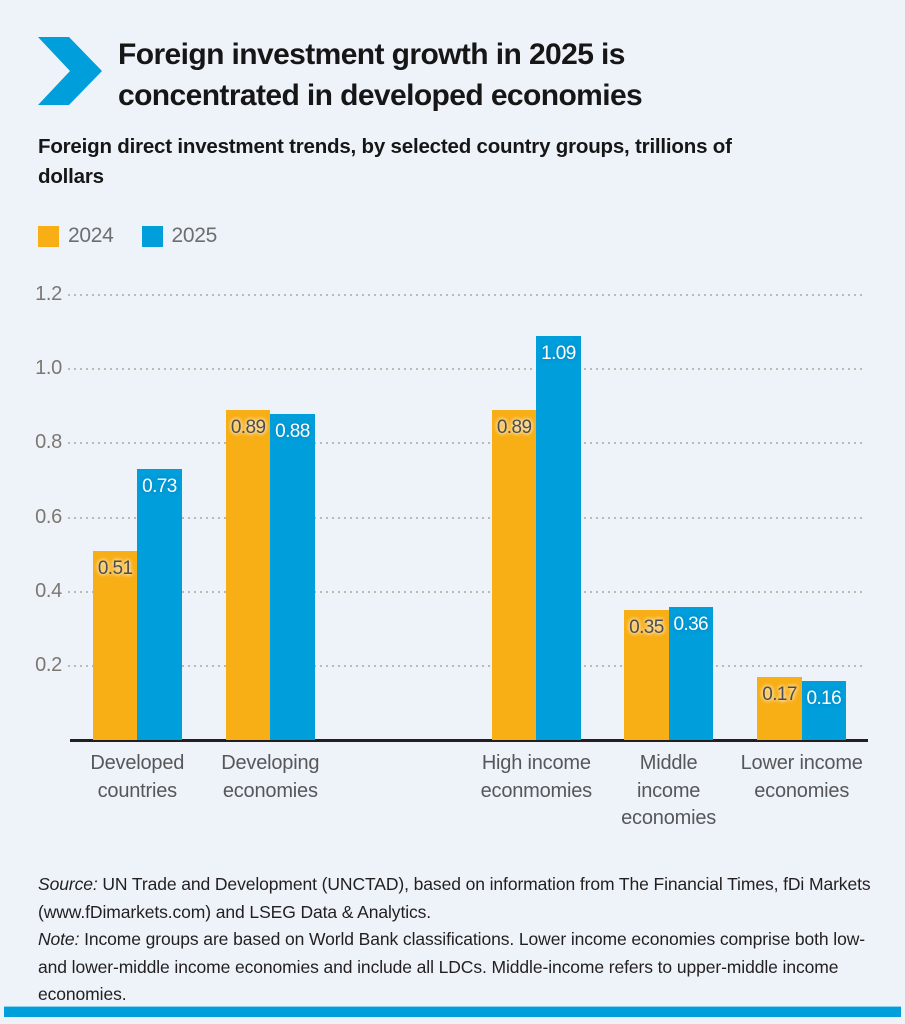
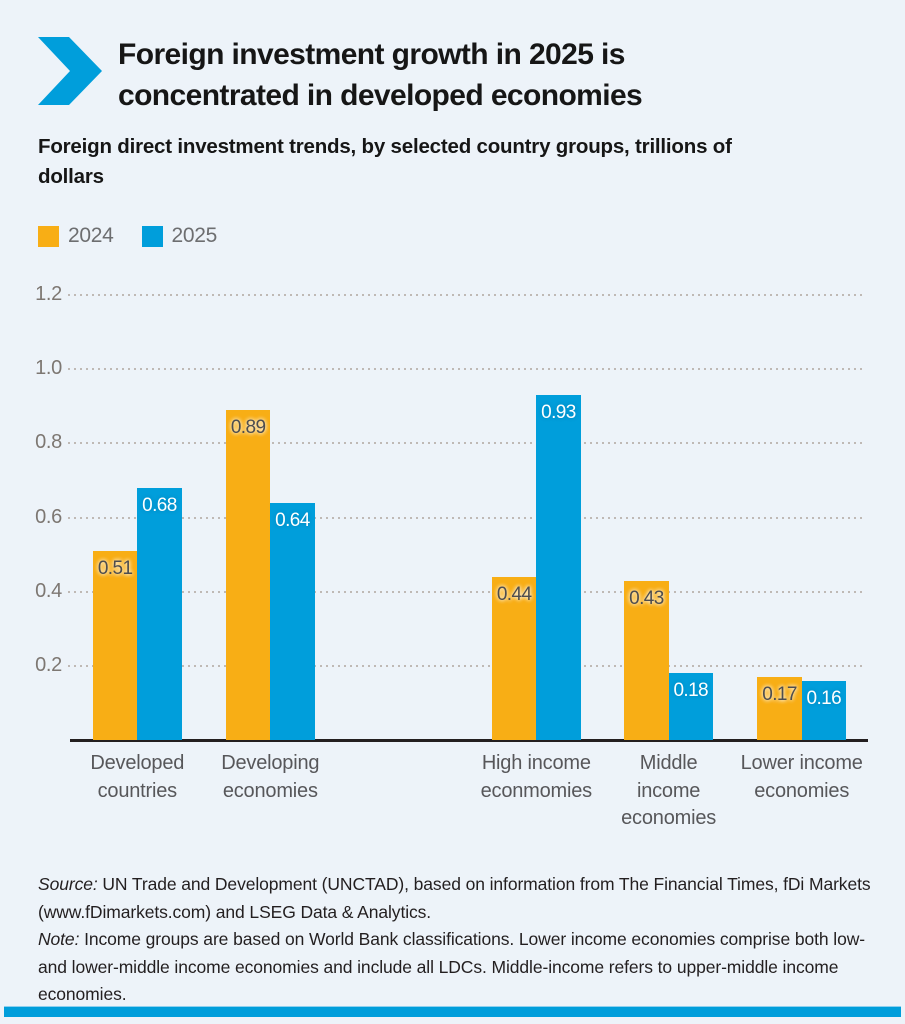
2025/Developed countries: 0.73 -> 0.68
2025/Developing economies: 0.88 -> 0.64
2024/High income econmomies: 0.89 -> 0.44
2025/High income econmomies: 1.09 -> 0.93
2024/Middle income economies: 0.35 -> 0.43
2025/Middle income economies: 0.36 -> 0.18
